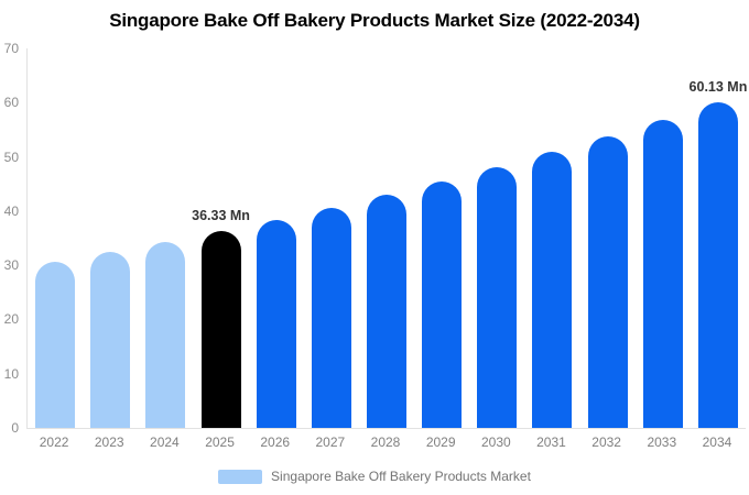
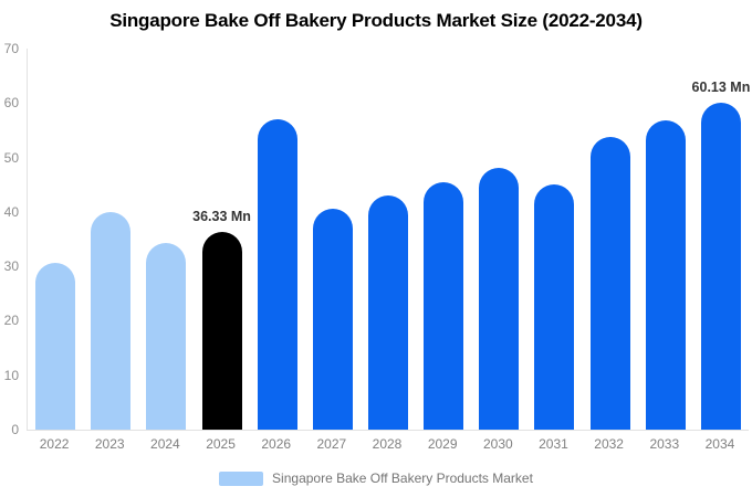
2023: 32 -> 40
2026: 38 -> 57
2031: 51 -> 45
